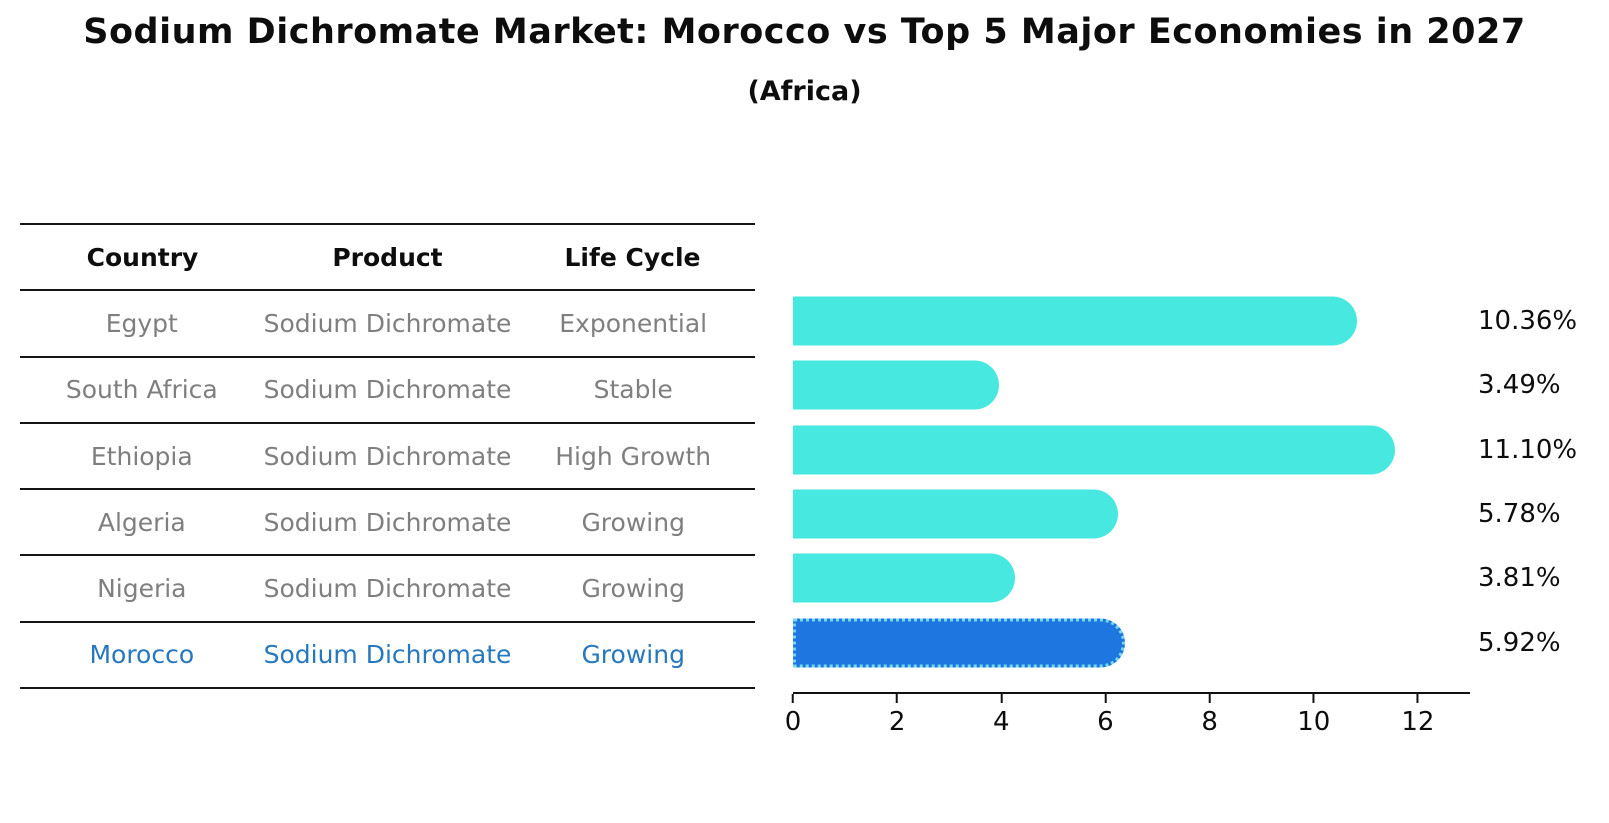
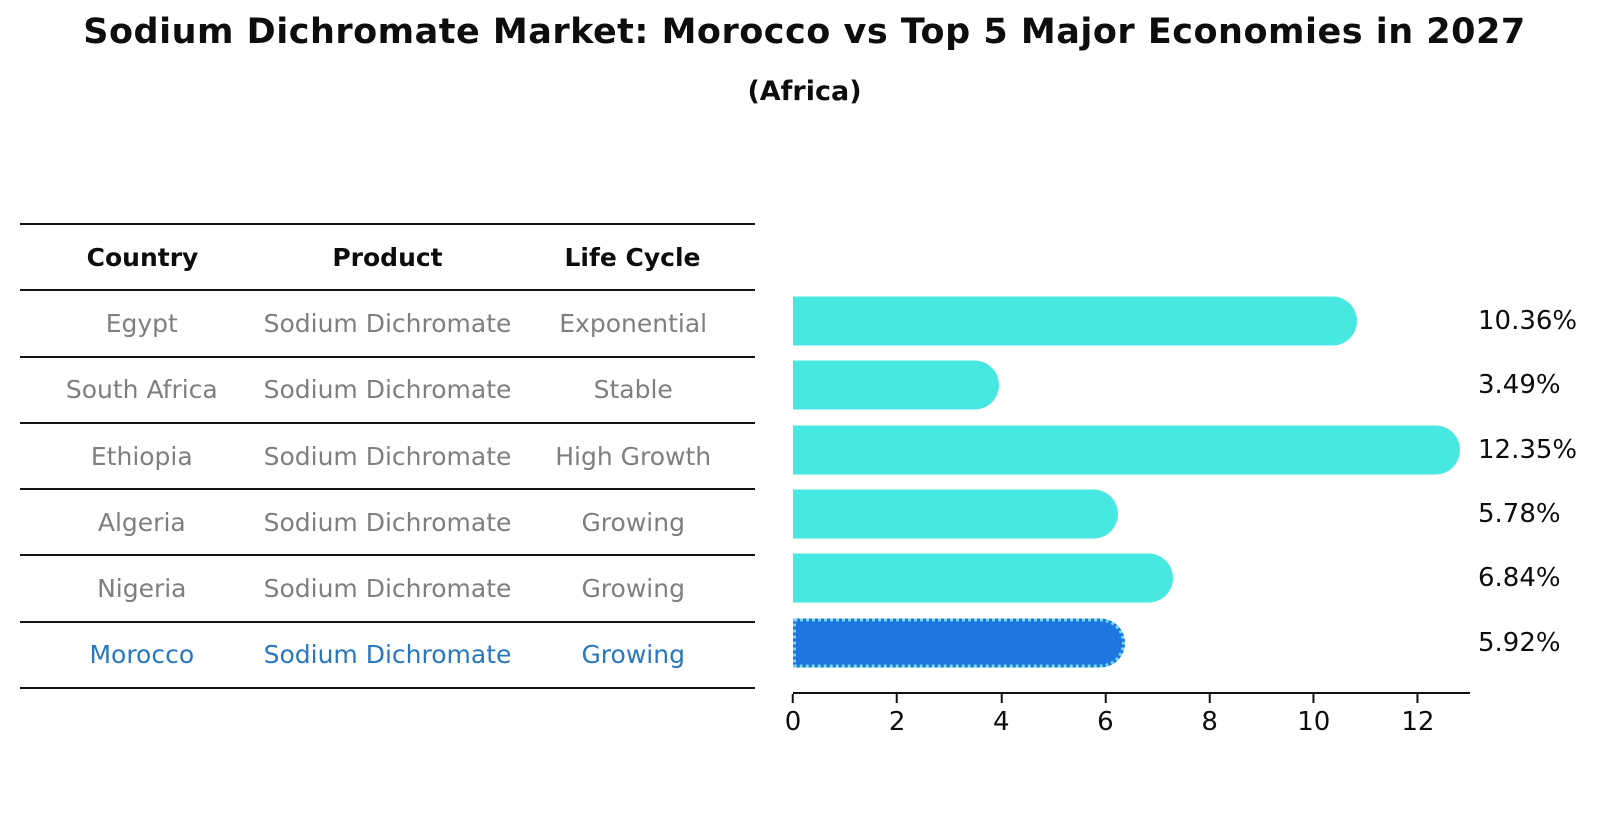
Ethiopia: 11.10% -> 12.35%
Nigeria: 3.81% -> 6.84%
